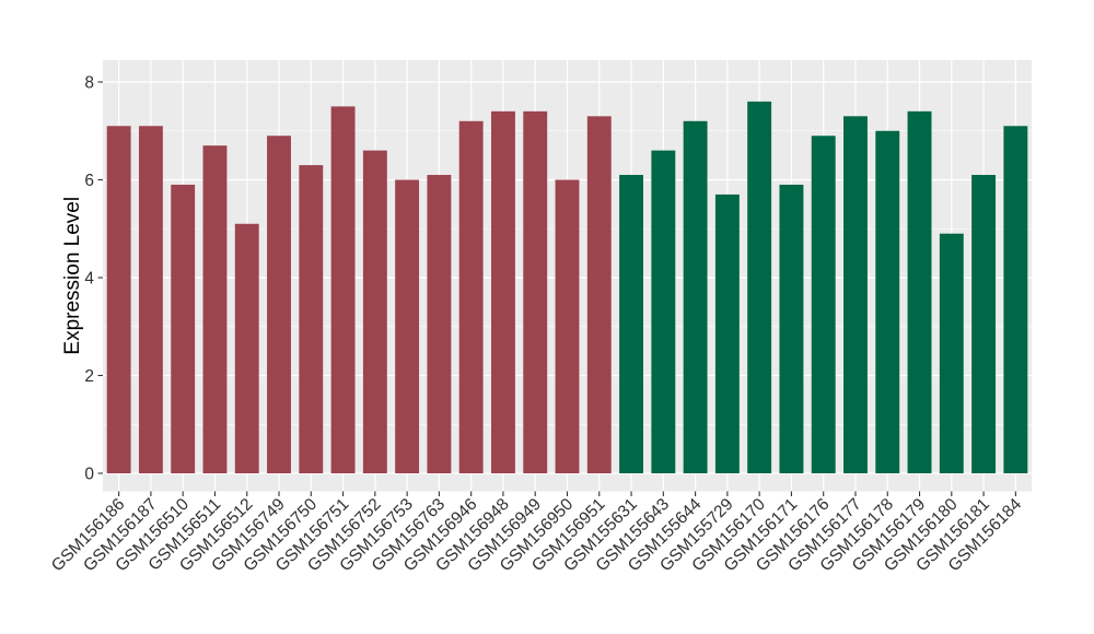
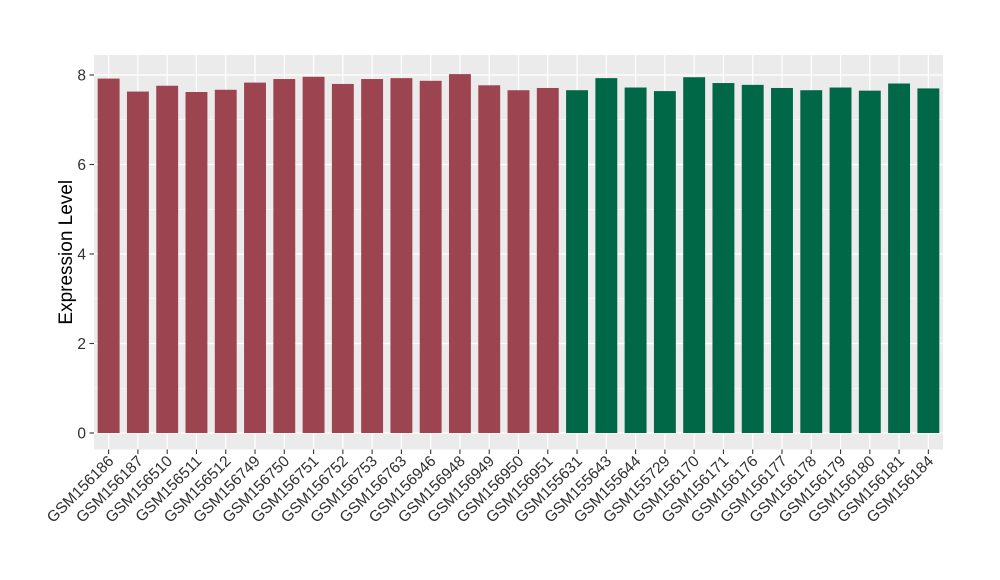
GSM156186: 7.1 -> 7.9
GSM156187: 7.1 -> 7.6
GSM156510: 5.9 -> 7.8
GSM156511: 6.7 -> 7.6
GSM156512: 5.1 -> 7.7
GSM156749: 6.9 -> 7.8
GSM156750: 6.3 -> 7.9
GSM156751: 7.5 -> 8.0
GSM156752: 6.6 -> 7.8
GSM156753: 6.0 -> 7.9
GSM156763: 6.1 -> 7.9
GSM156946: 7.2 -> 7.9
GSM156948: 7.4 -> 8.0
GSM156949: 7.4 -> 7.8
GSM156950: 6.0 -> 7.7
GSM156951: 7.3 -> 7.7
GSM155631: 6.1 -> 7.7
GSM155643: 6.6 -> 7.9
GSM155644: 7.2 -> 7.7
GSM155729: 5.7 -> 7.6
GSM156170: 7.6 -> 8.0
GSM156171: 5.9 -> 7.8
GSM156176: 6.9 -> 7.8
GSM156177: 7.3 -> 7.7
GSM156178: 7.0 -> 7.7
GSM156179: 7.4 -> 7.7
GSM156180: 4.9 -> 7.7
GSM156181: 6.1 -> 7.8
GSM156184: 7.1 -> 7.7
